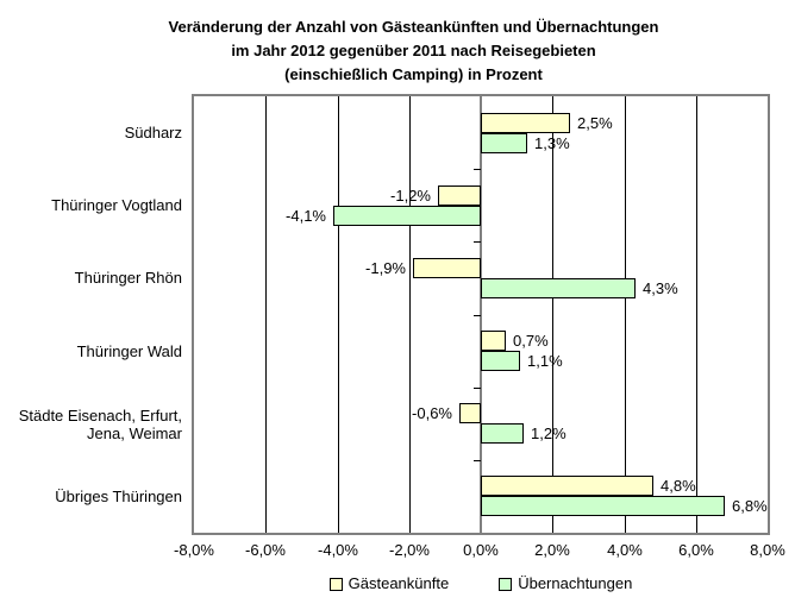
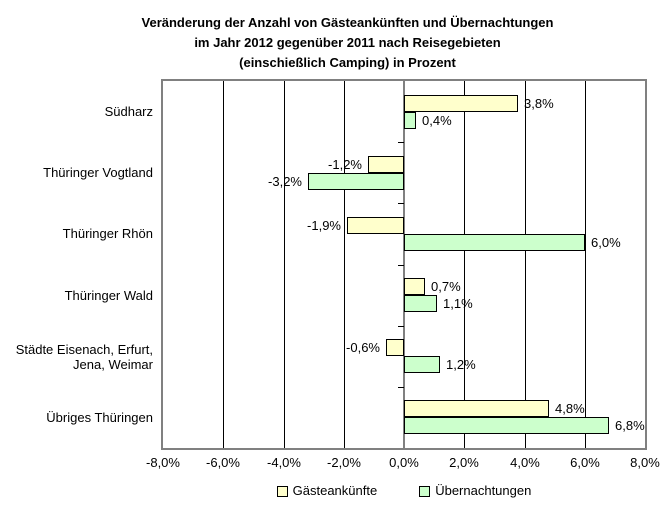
Gästeankünfte/Südharz: 2,5% -> 3,8%
Übernachtungen/Südharz: 1,3% -> 0,4%
Übernachtungen/Thüringer Vogtland: -4,1% -> -3,2%
Übernachtungen/Thüringer Rhön: 4,3% -> 6,0%
